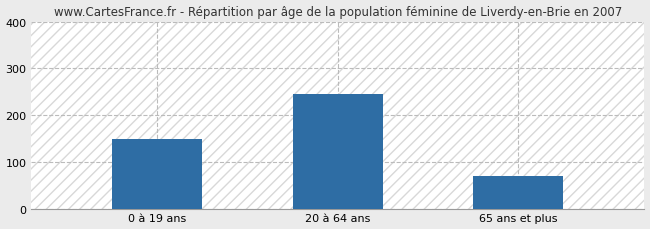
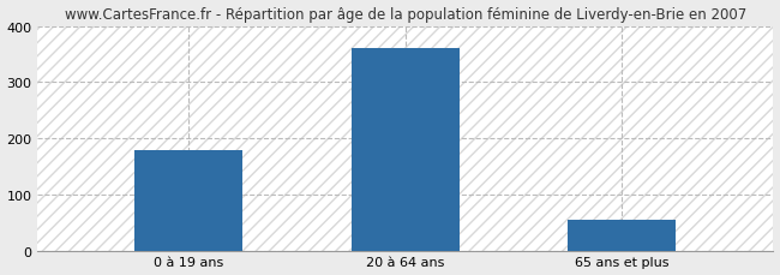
0 à 19 ans: 150 -> 180
20 à 64 ans: 245 -> 360
65 ans et plus: 70 -> 55
